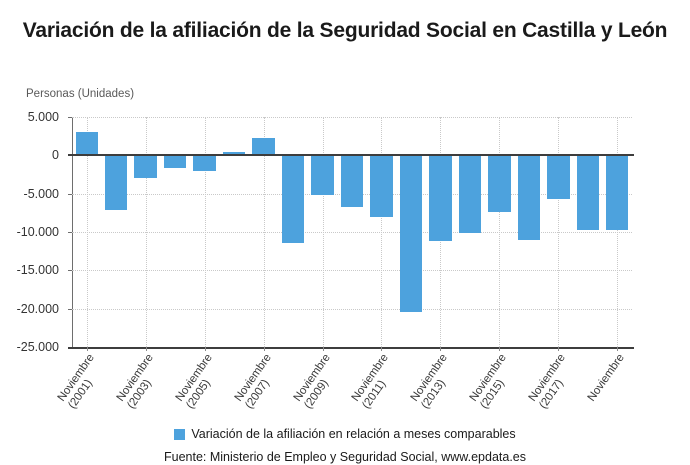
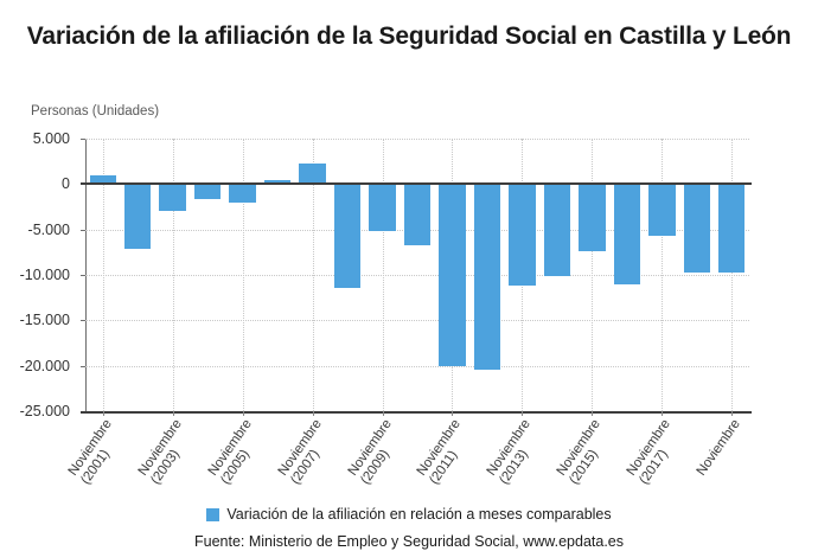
Noviembre (2001): 3000 -> 1000
Noviembre (2011): -8000 -> -20000
